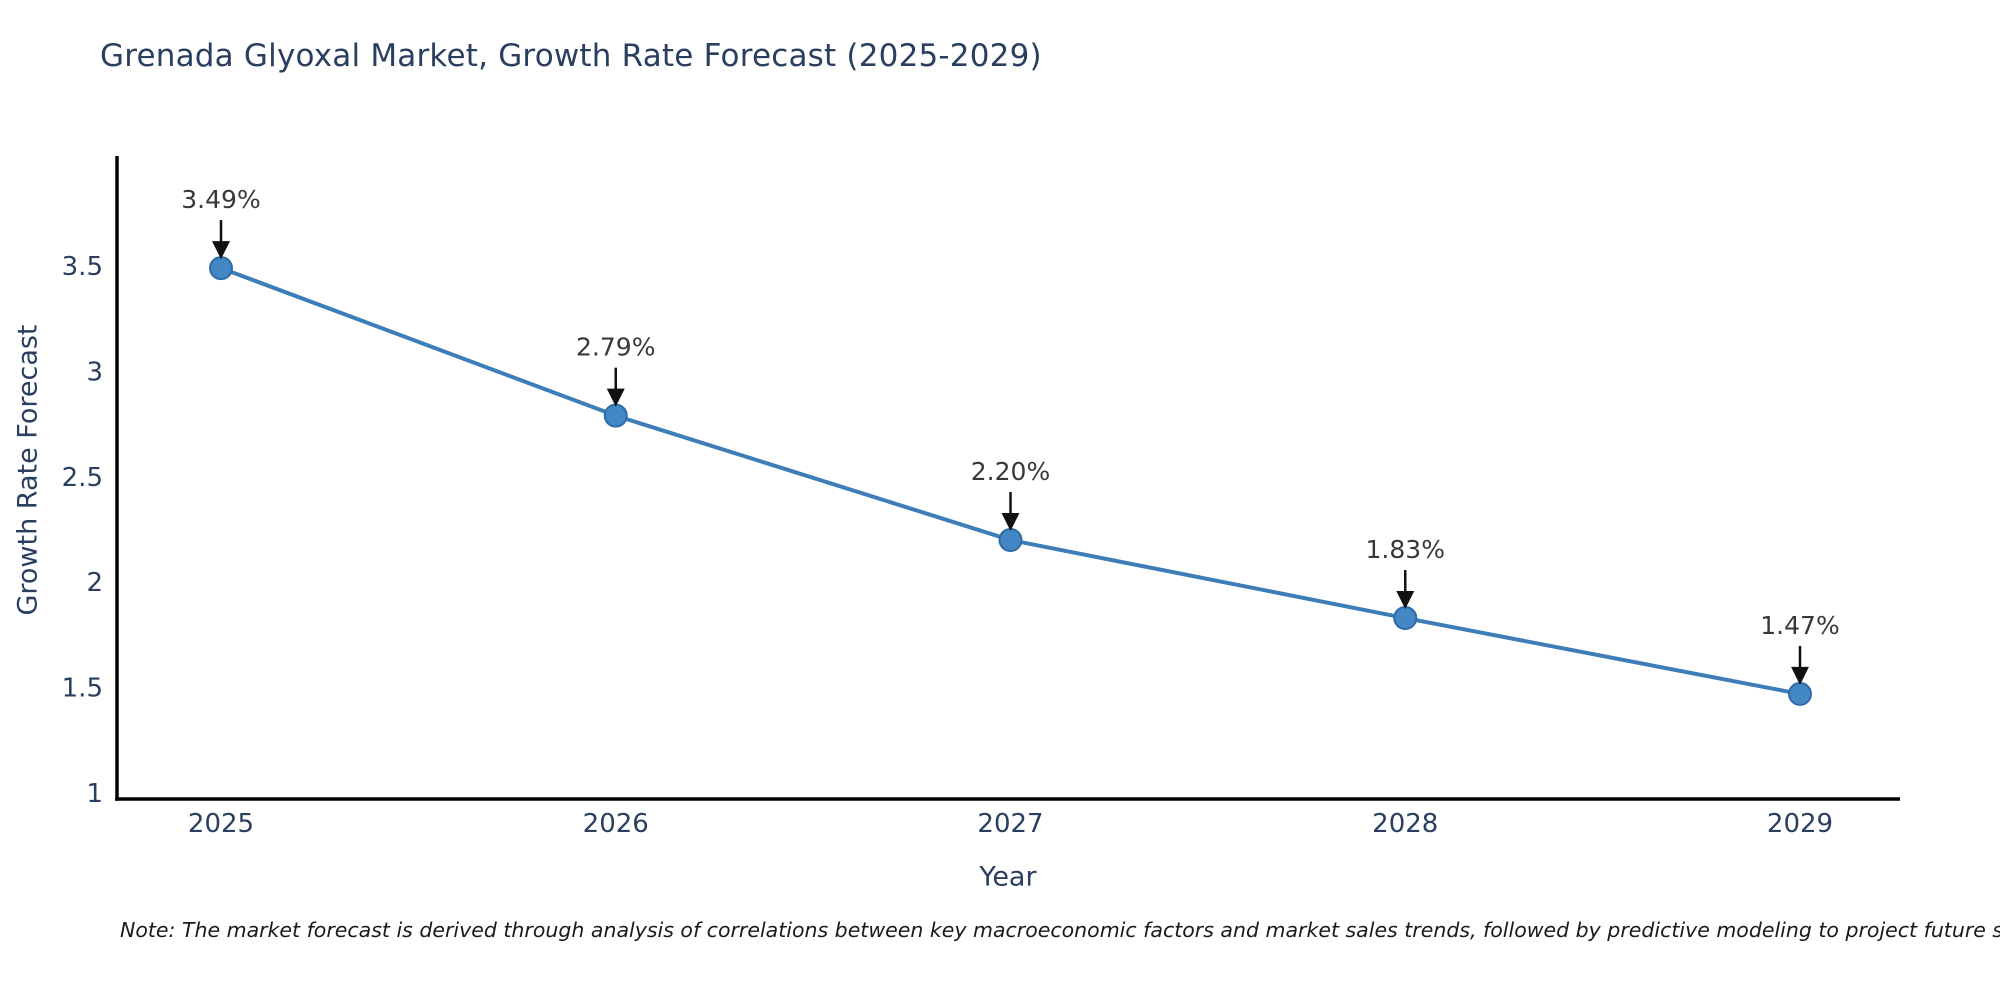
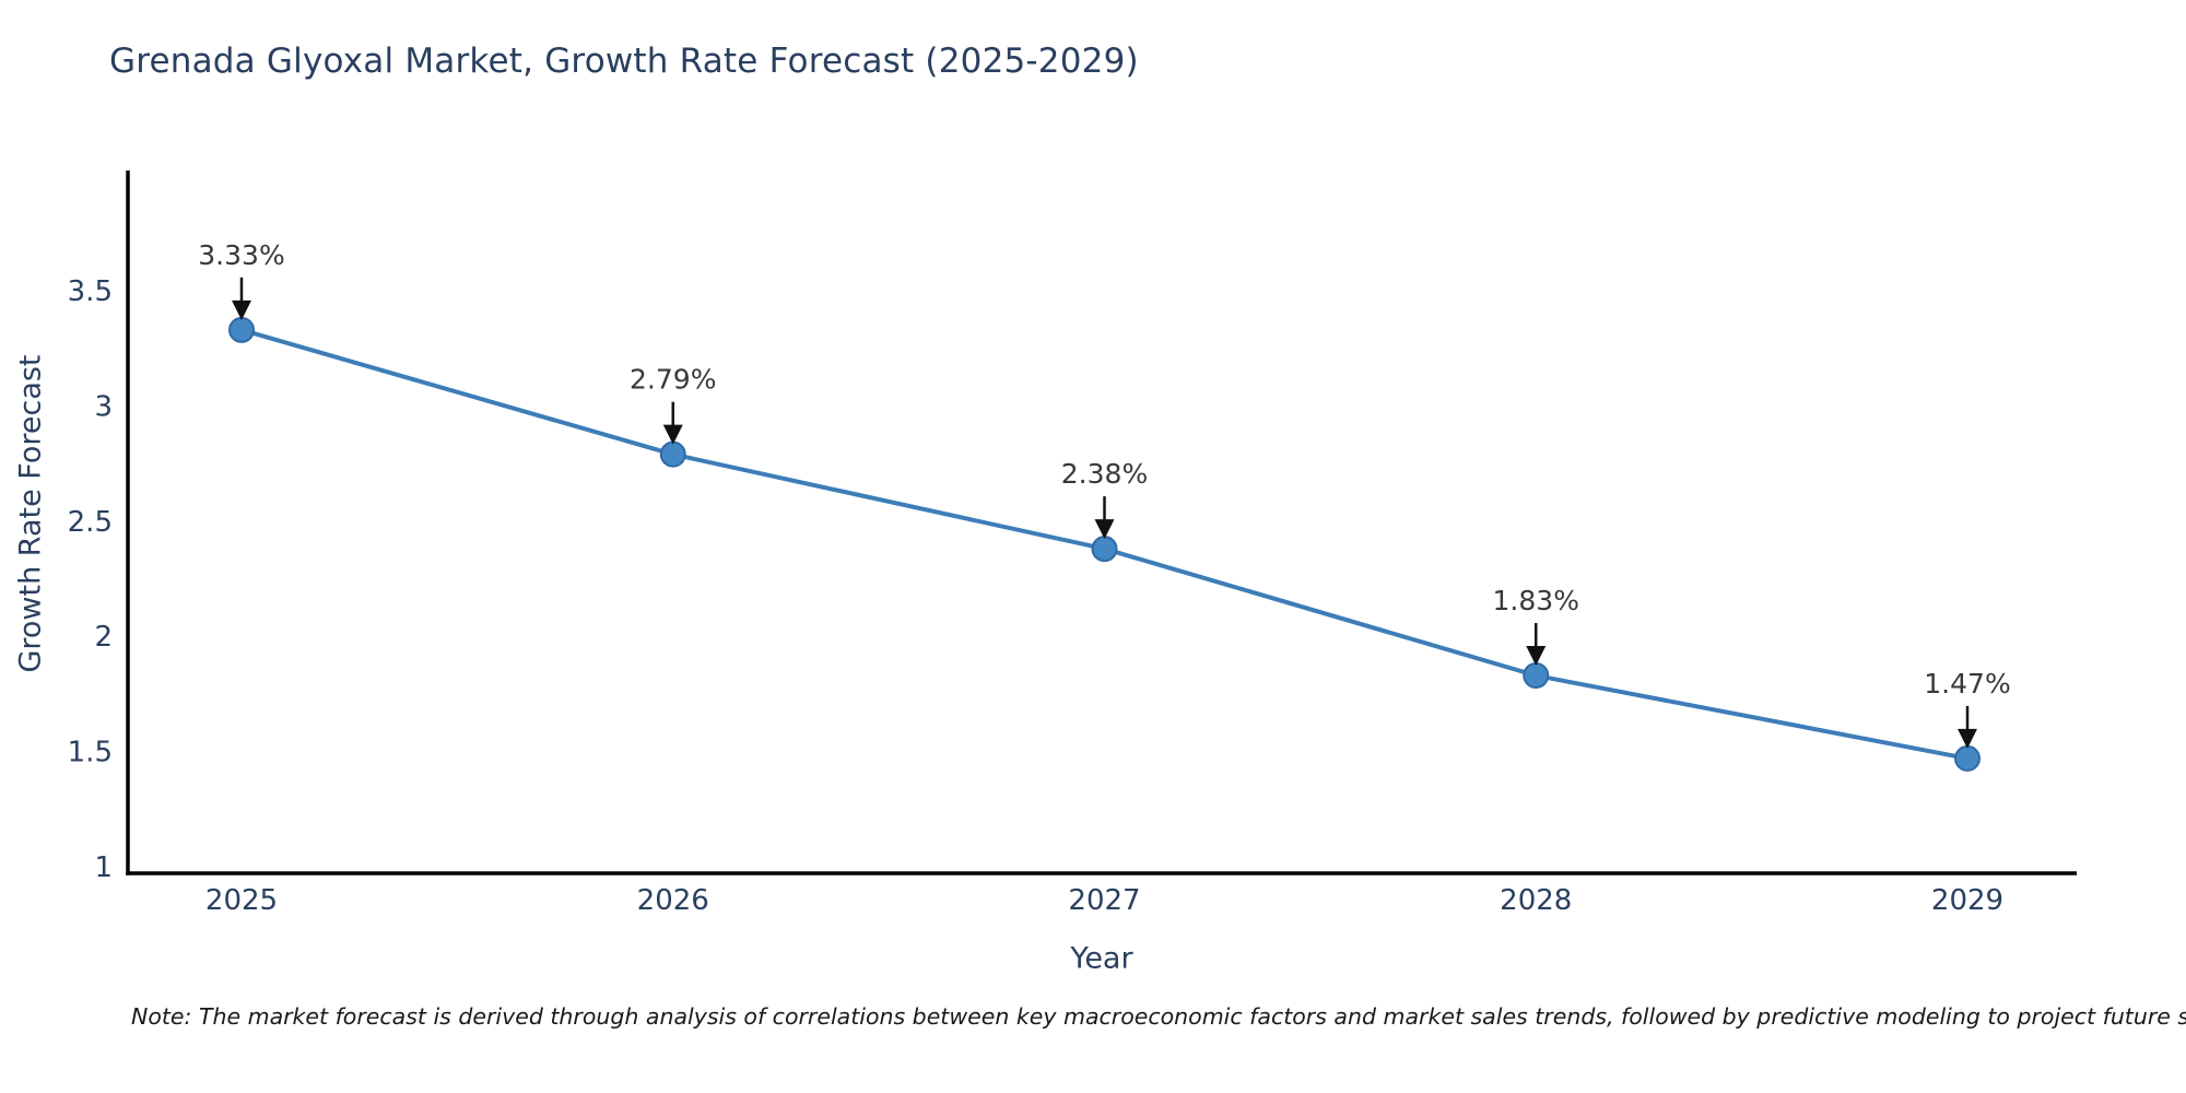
2025: 3.49% -> 3.33%
2027: 2.20% -> 2.38%
